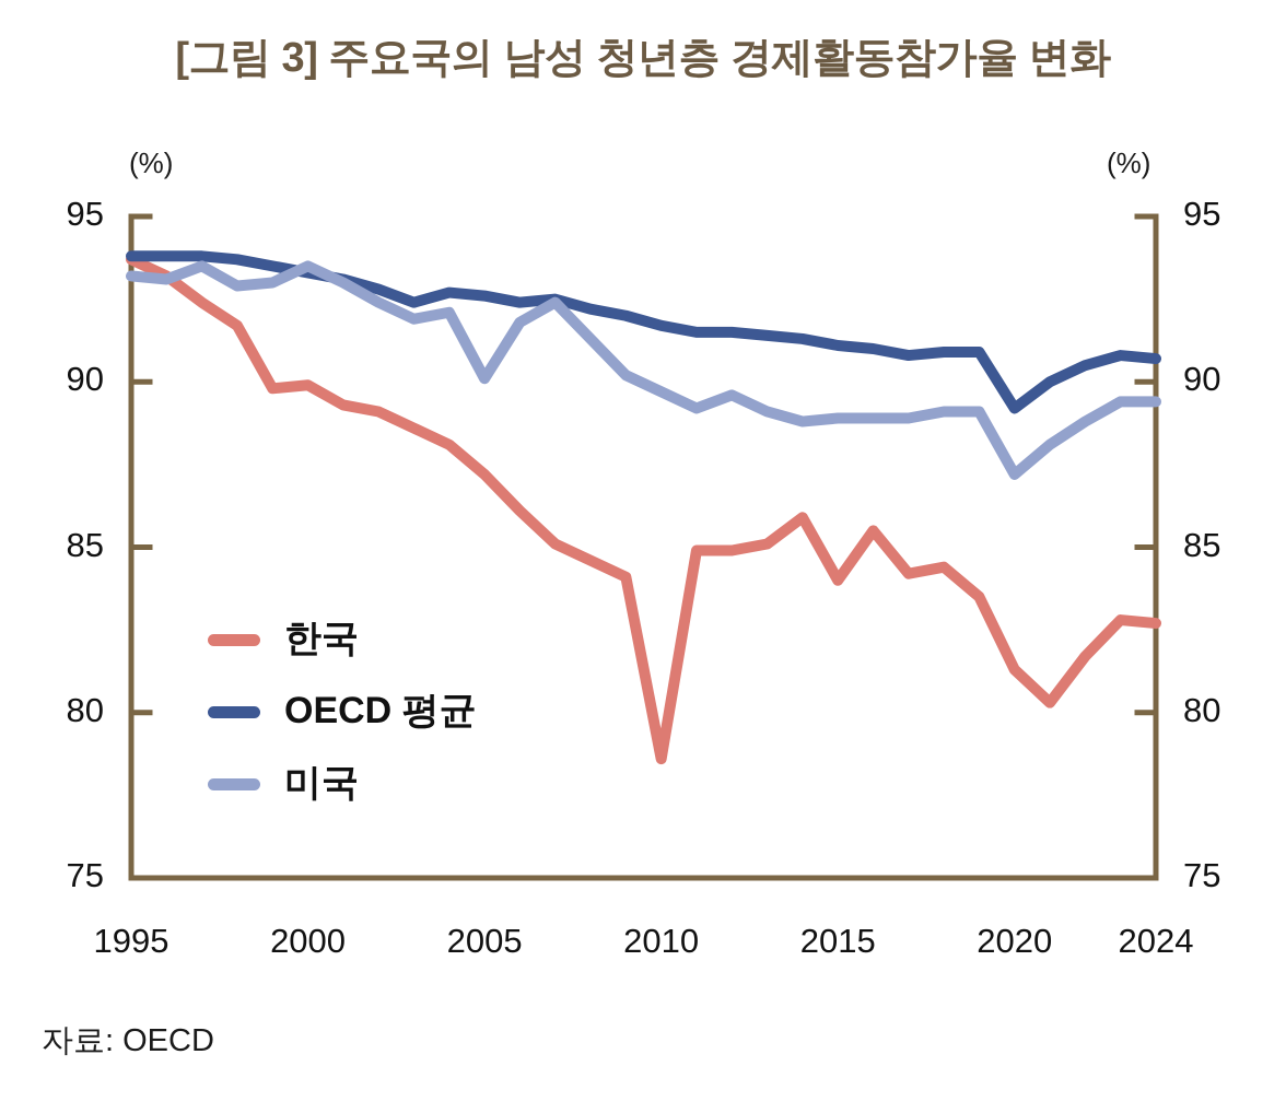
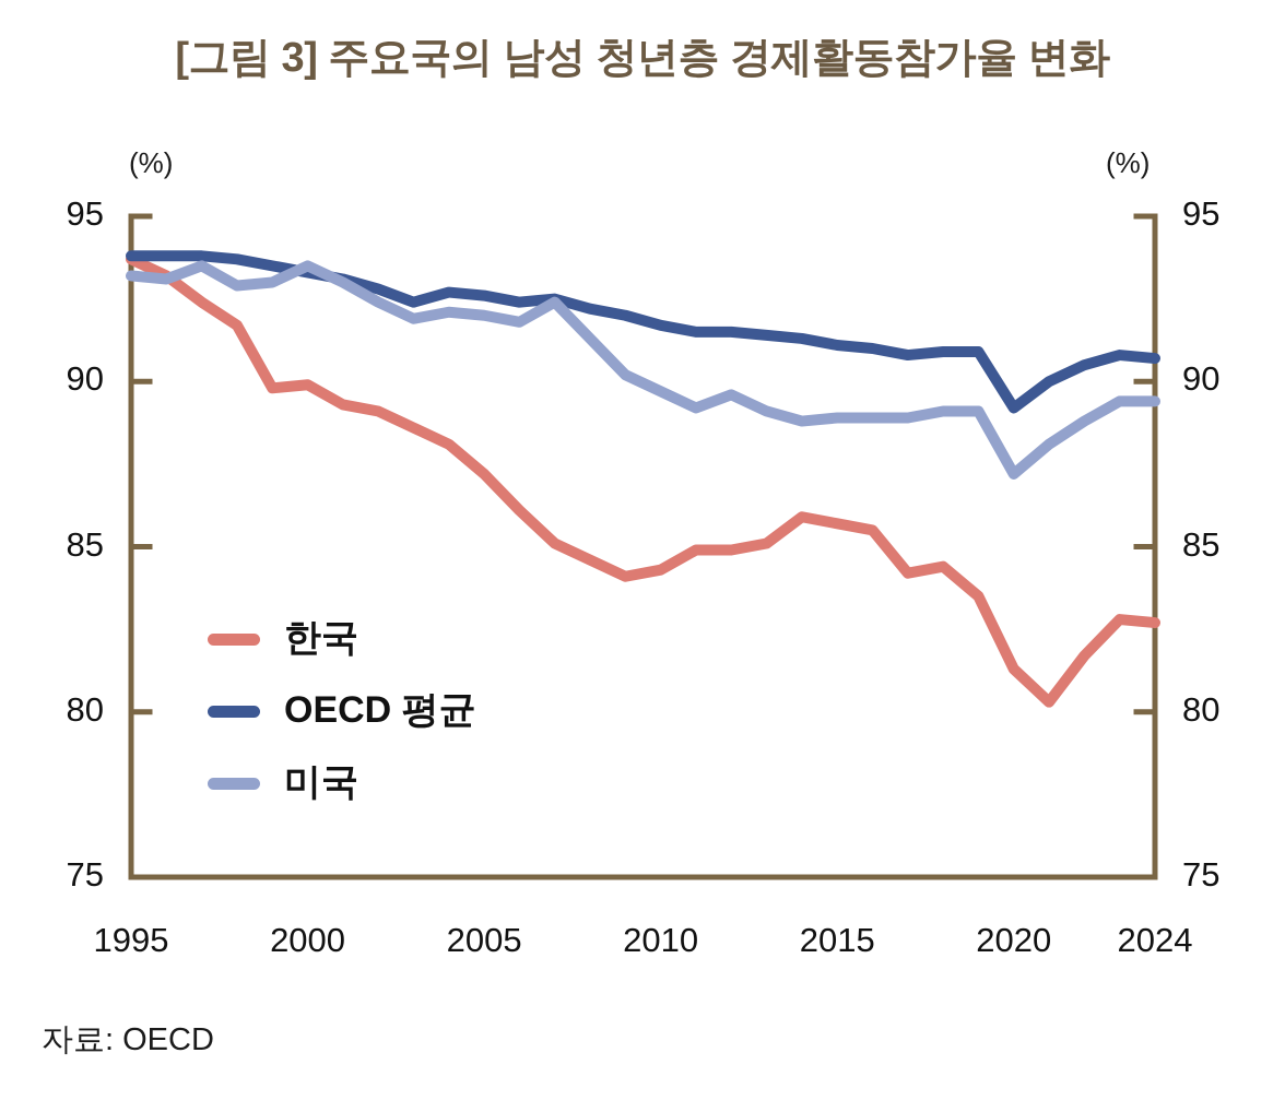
미국/2005: 90.1 -> 92.0
한국/2010: 78.6 -> 84.3
한국/2015: 84.0 -> 85.7
